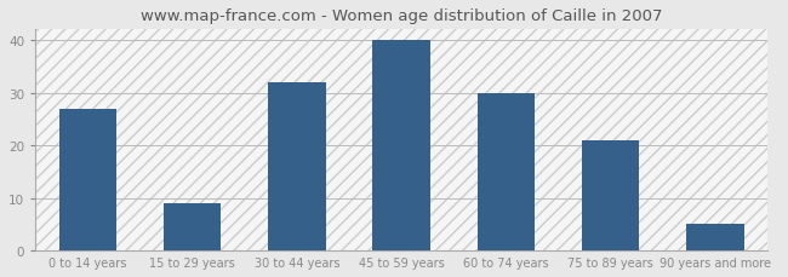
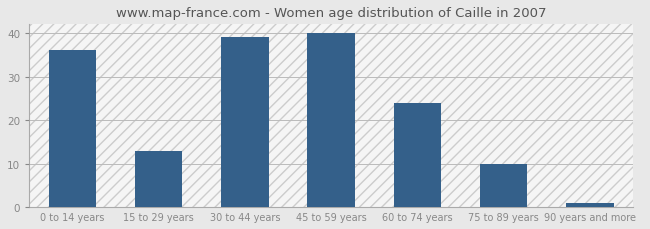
0 to 14 years: 27 -> 36
15 to 29 years: 9 -> 13
30 to 44 years: 32 -> 39
60 to 74 years: 30 -> 24
75 to 89 years: 21 -> 10
90 years and more: 5 -> 1
